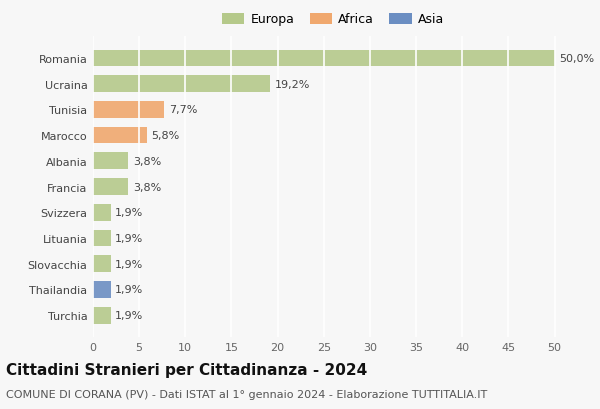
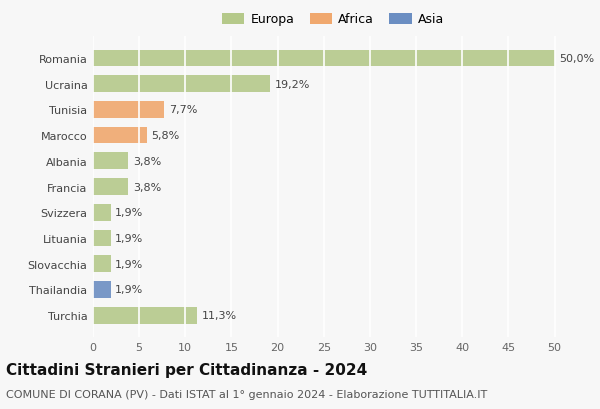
Turchia: 1,9% -> 11,3%
